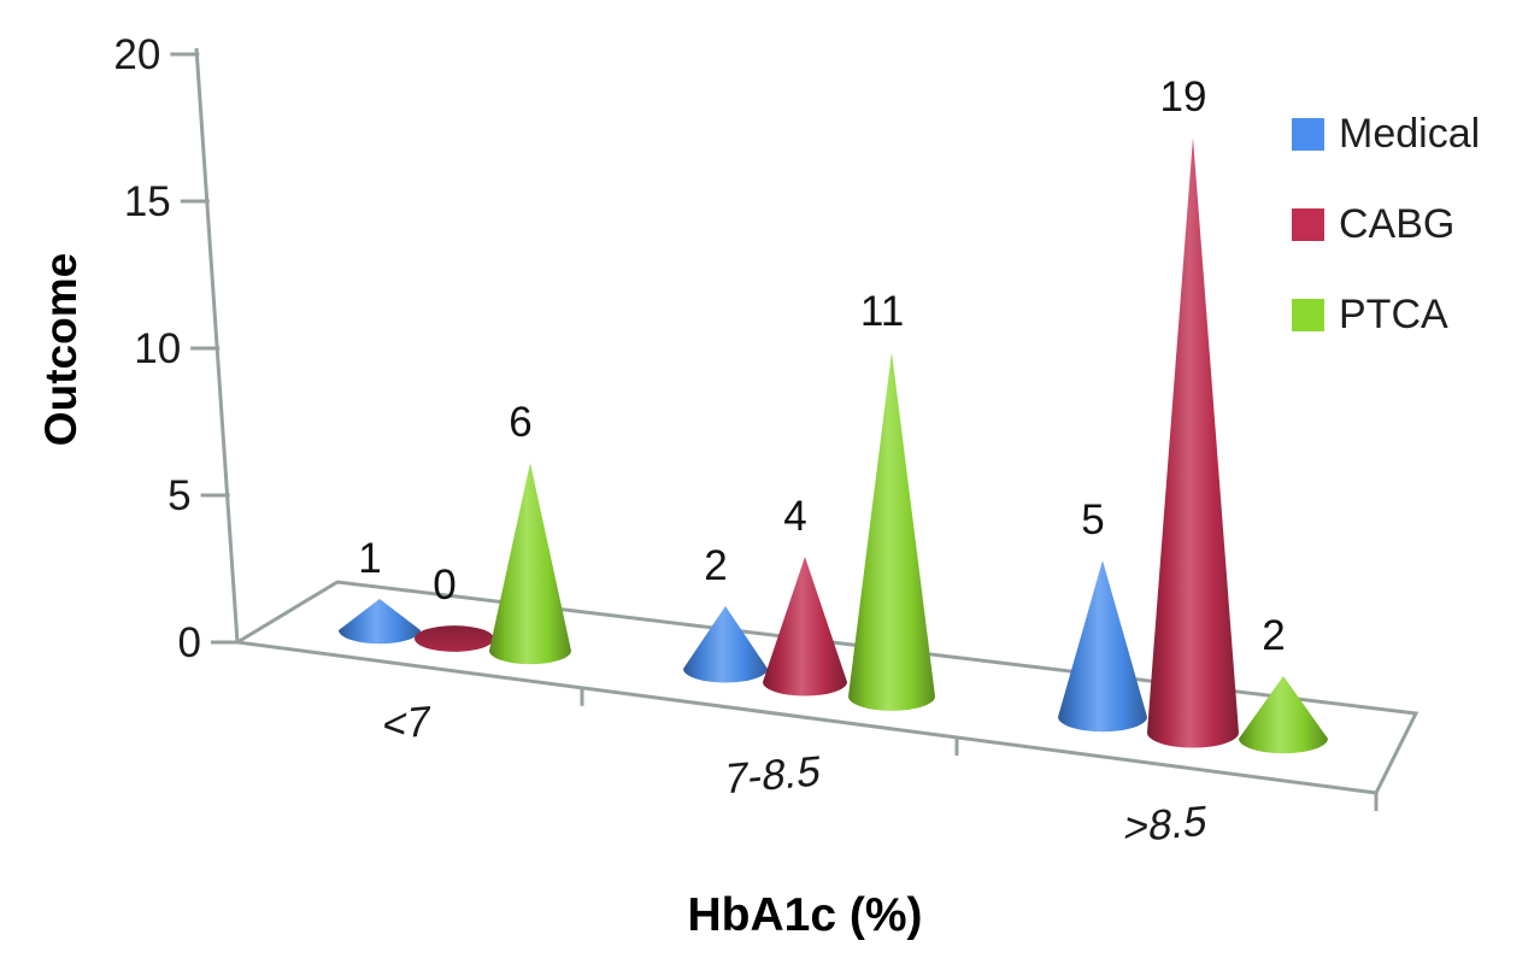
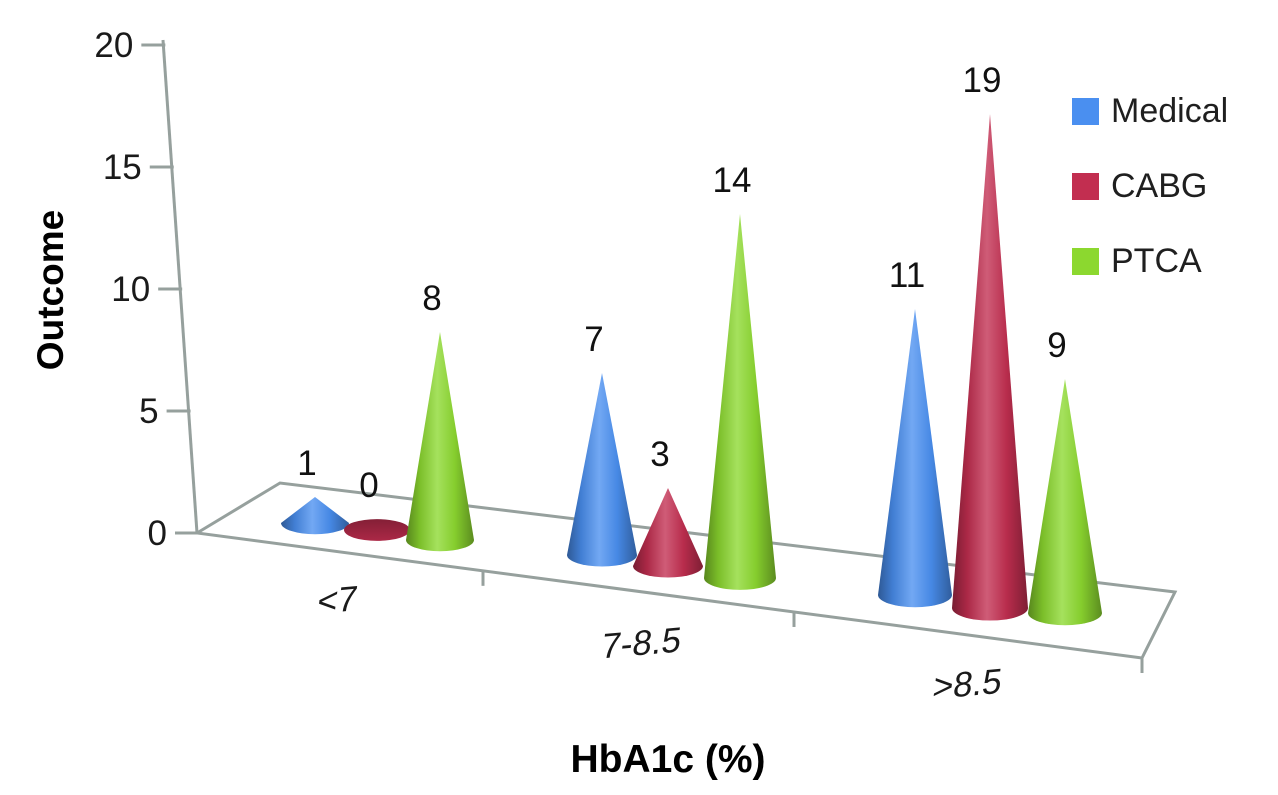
PTCA/<7: 6 -> 8
Medical/7-8.5: 2 -> 7
CABG/7-8.5: 4 -> 3
PTCA/7-8.5: 11 -> 14
Medical/>8.5: 5 -> 11
PTCA/>8.5: 2 -> 9
